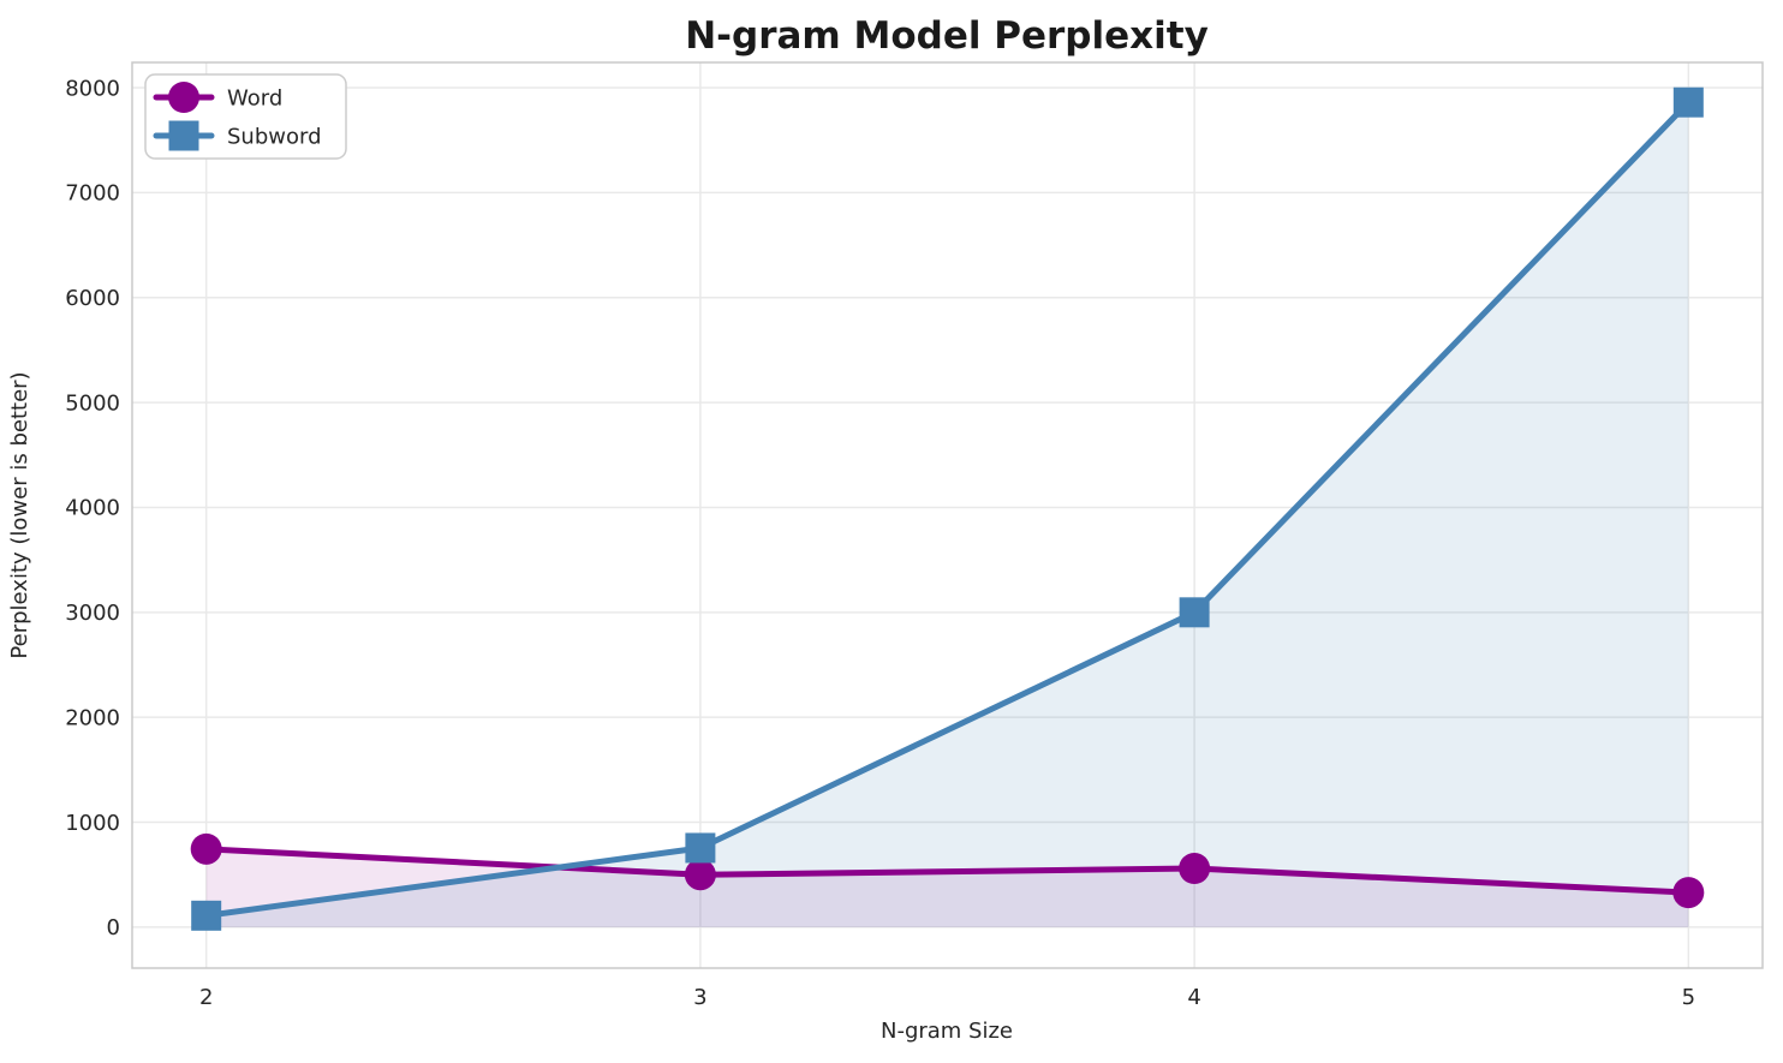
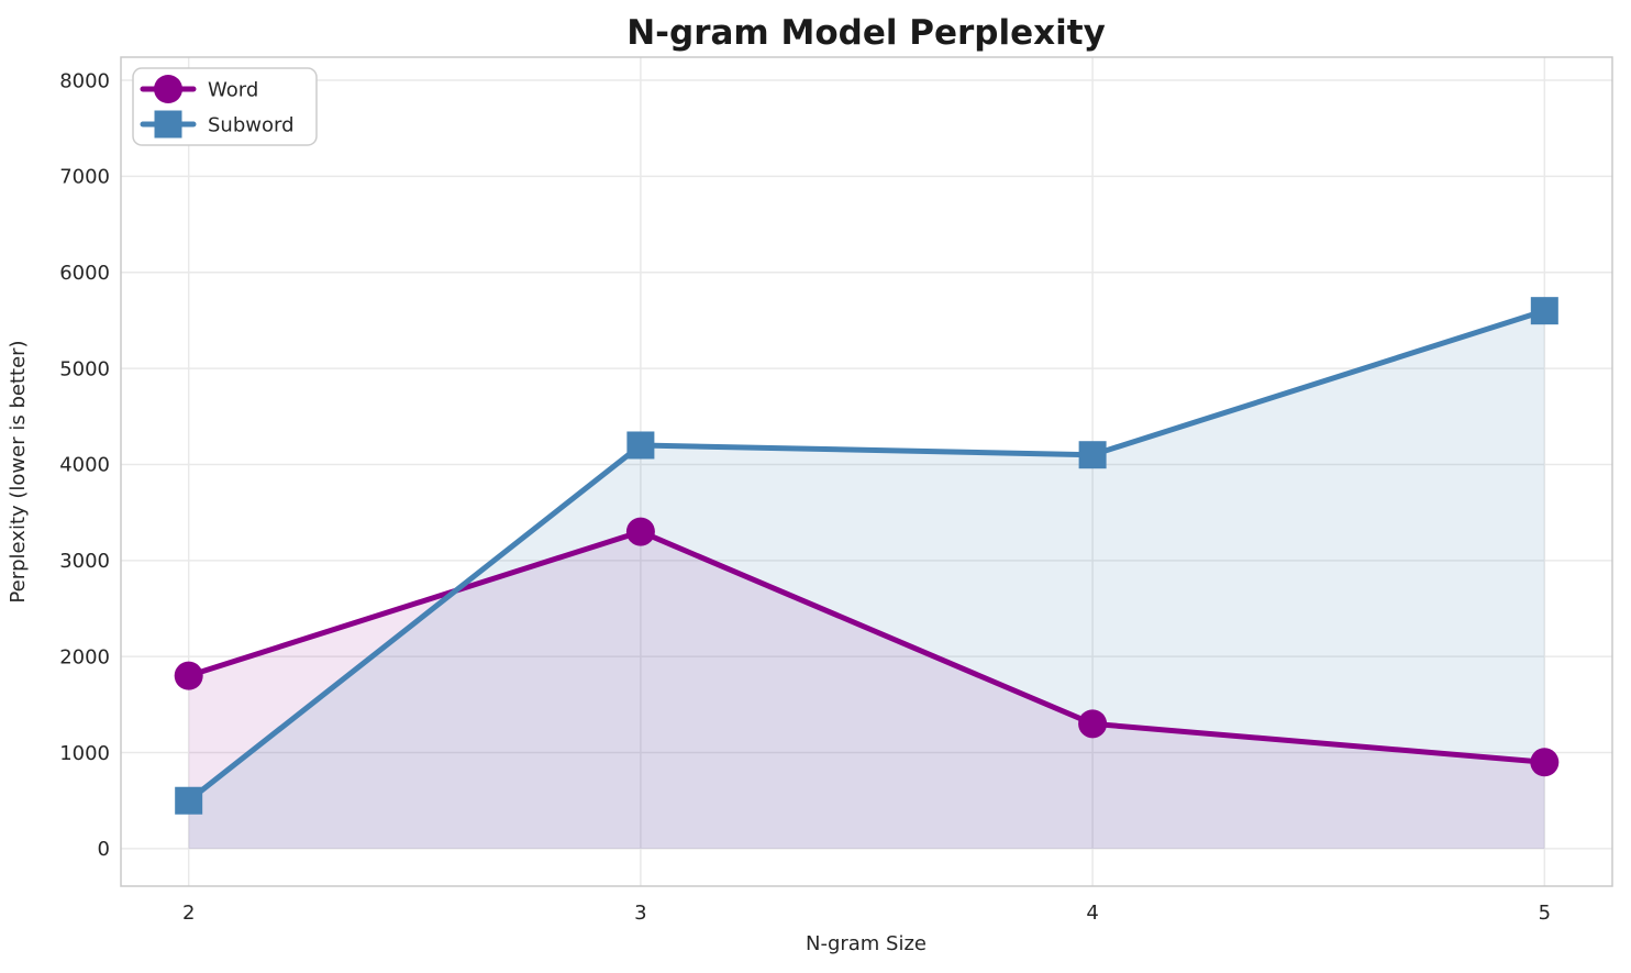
Word/2: 700 -> 1800
Subword/2: 100 -> 500
Word/3: 500 -> 3300
Subword/3: 800 -> 4200
Word/4: 600 -> 1300
Subword/4: 3000 -> 4100
Word/5: 300 -> 900
Subword/5: 7900 -> 5600
